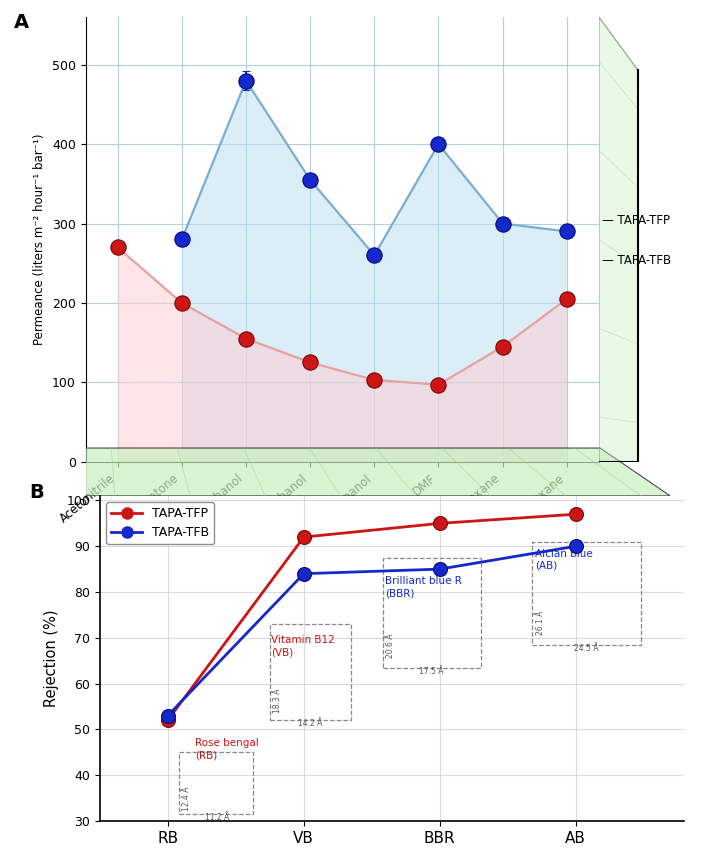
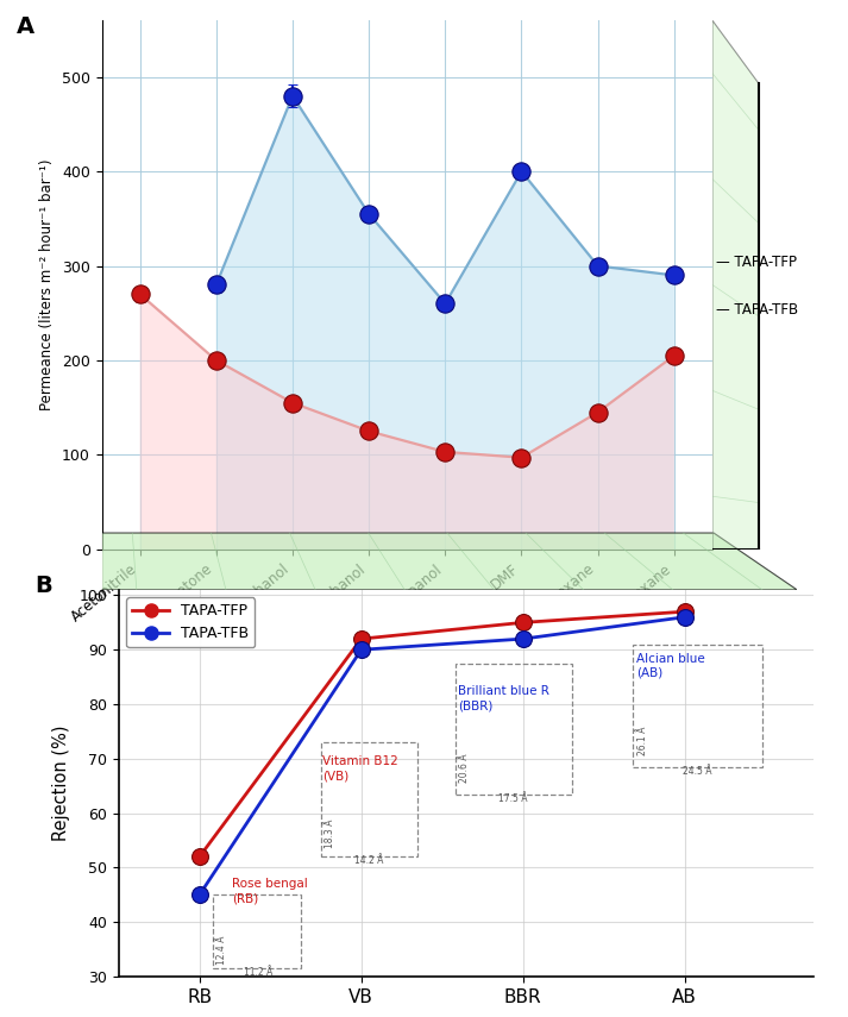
TAPA-TFB/RB: 53 -> 45
TAPA-TFB/VB: 84 -> 90
TAPA-TFB/BBR: 85 -> 92
TAPA-TFB/AB: 90 -> 96
